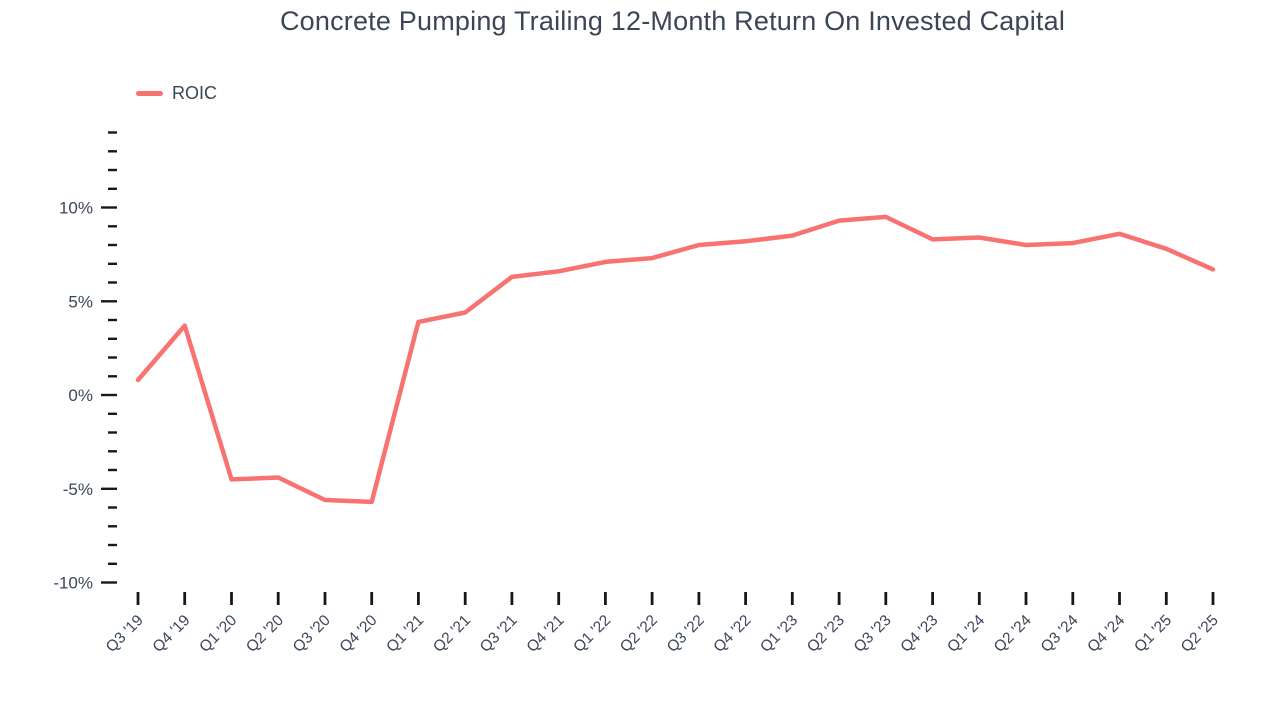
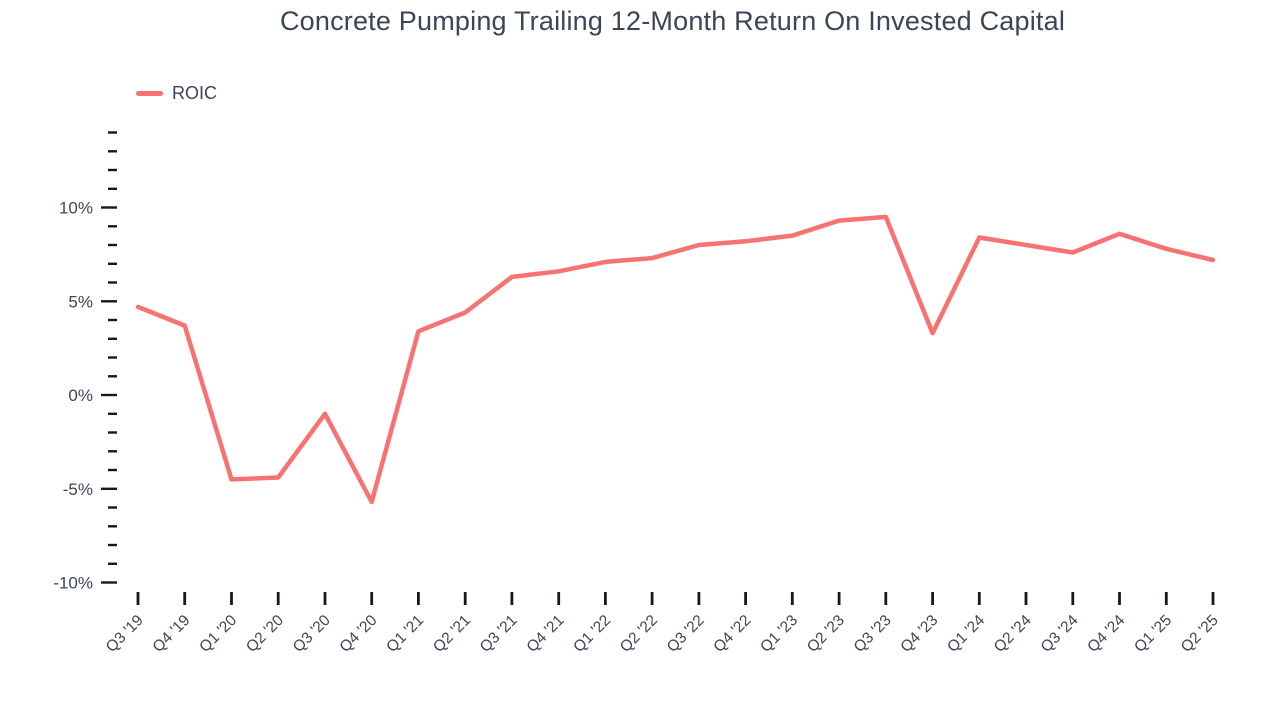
Q3 '19: 0.8% -> 4.7%
Q3 '20: -5.6% -> -1.0%
Q1 '21: 3.9% -> 3.4%
Q4 '23: 8.3% -> 3.3%
Q3 '24: 8.1% -> 7.6%
Q2 '25: 6.7% -> 7.2%
